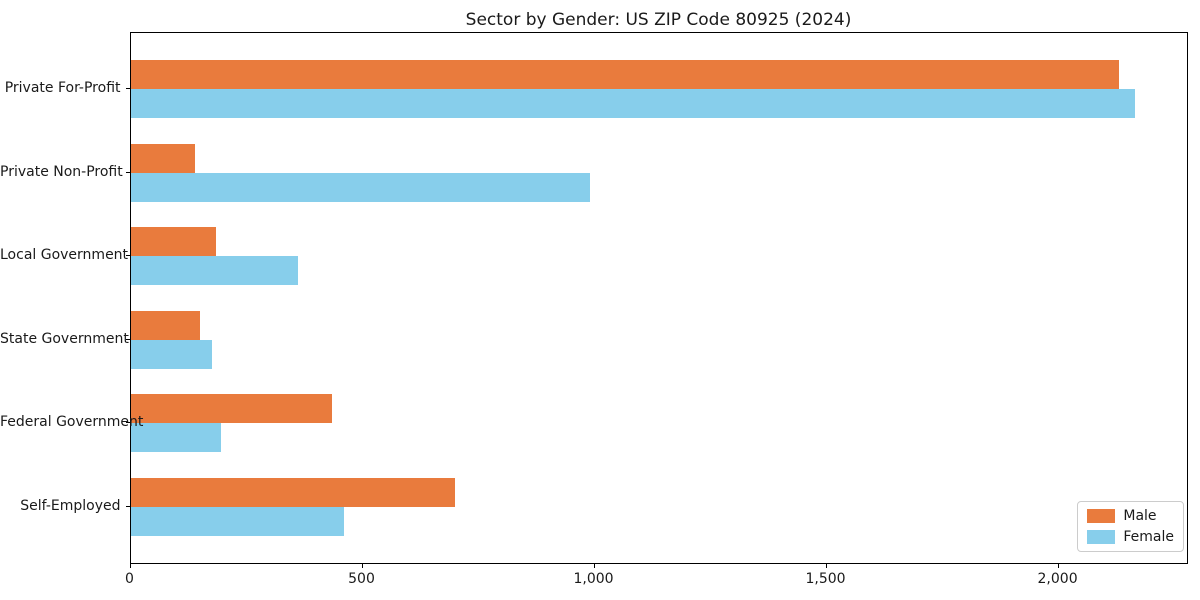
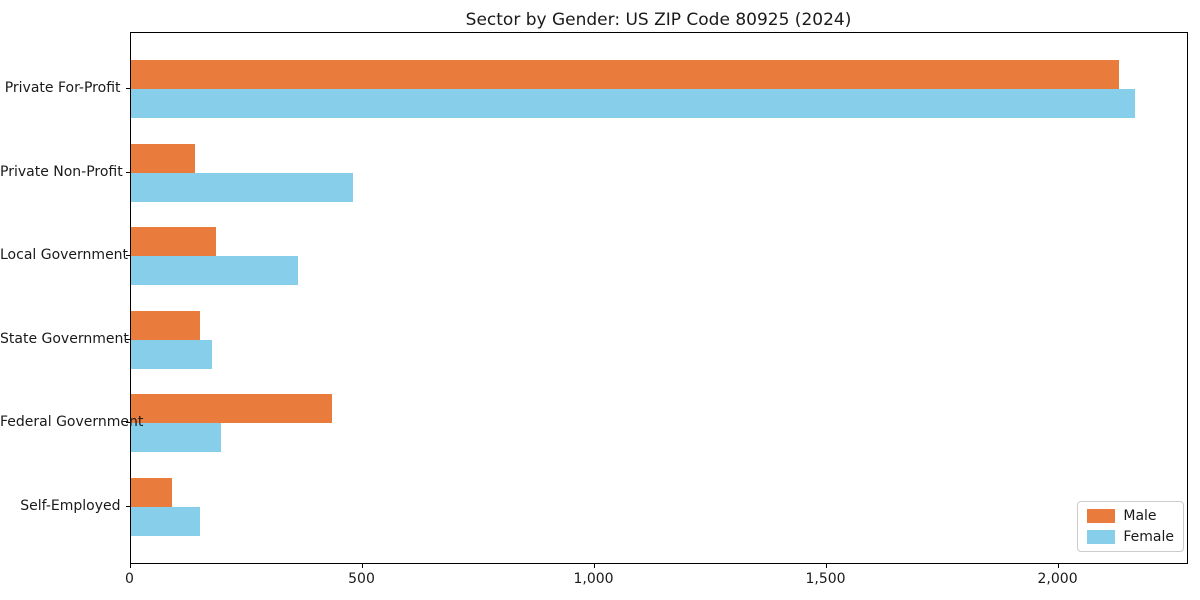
Female/Private Non-Profit: 990 -> 480
Male/Self-Employed: 700 -> 90
Female/Self-Employed: 460 -> 150
